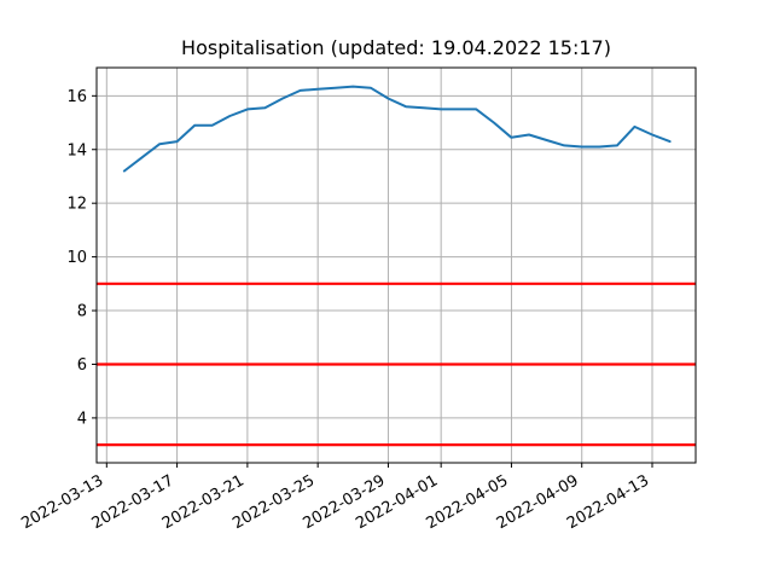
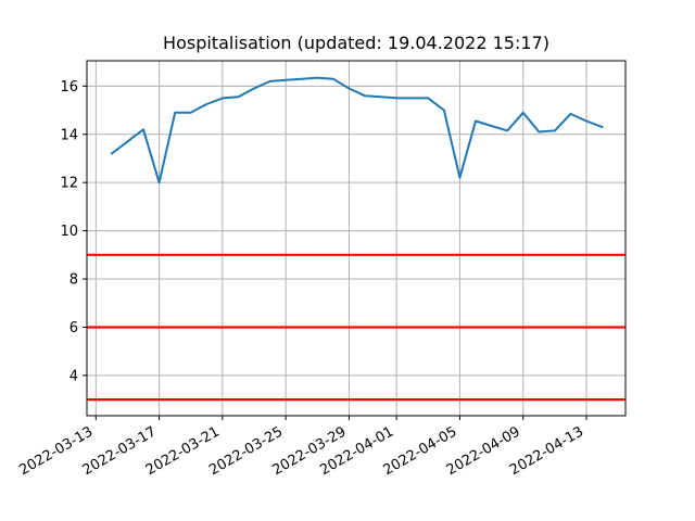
2022-03-17: 14.3 -> 12.0
2022-04-05: 14.4 -> 12.2
2022-04-09: 14.1 -> 14.9
